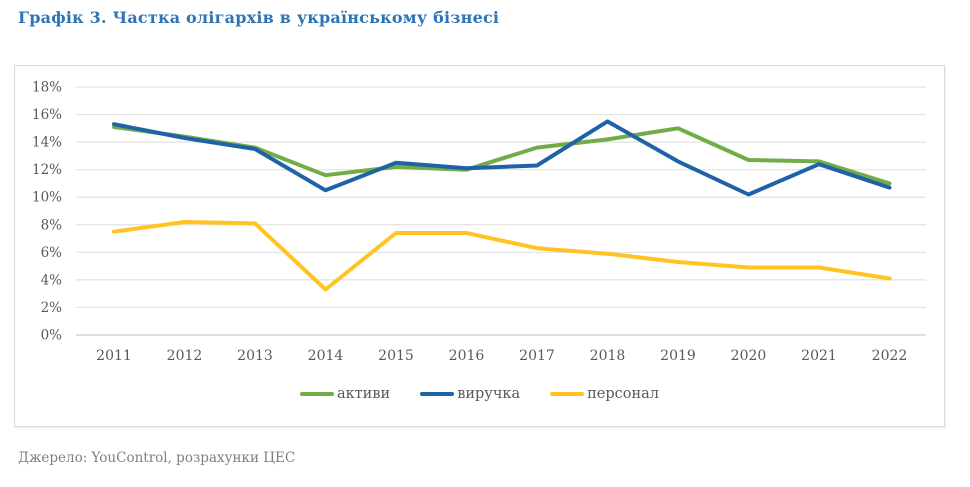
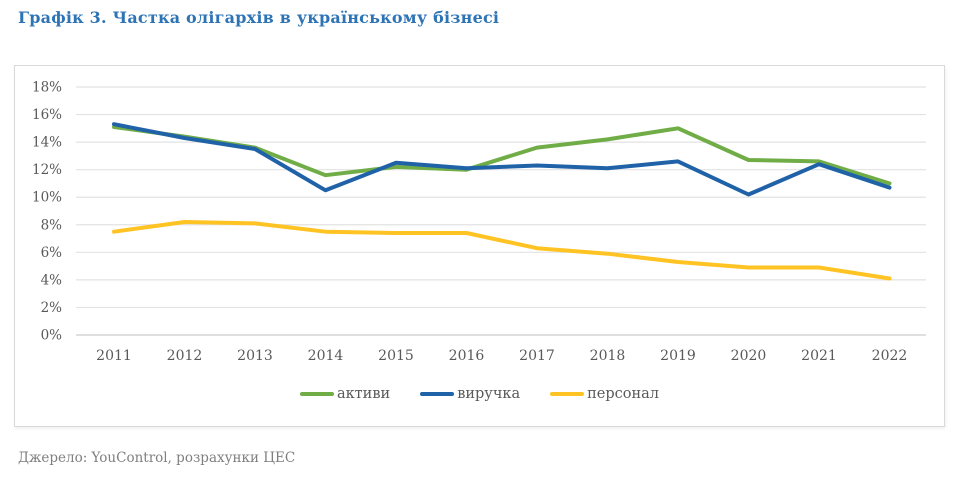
персонал/2014: 3.3% -> 7.5%
виручка/2018: 15.5% -> 12.1%
